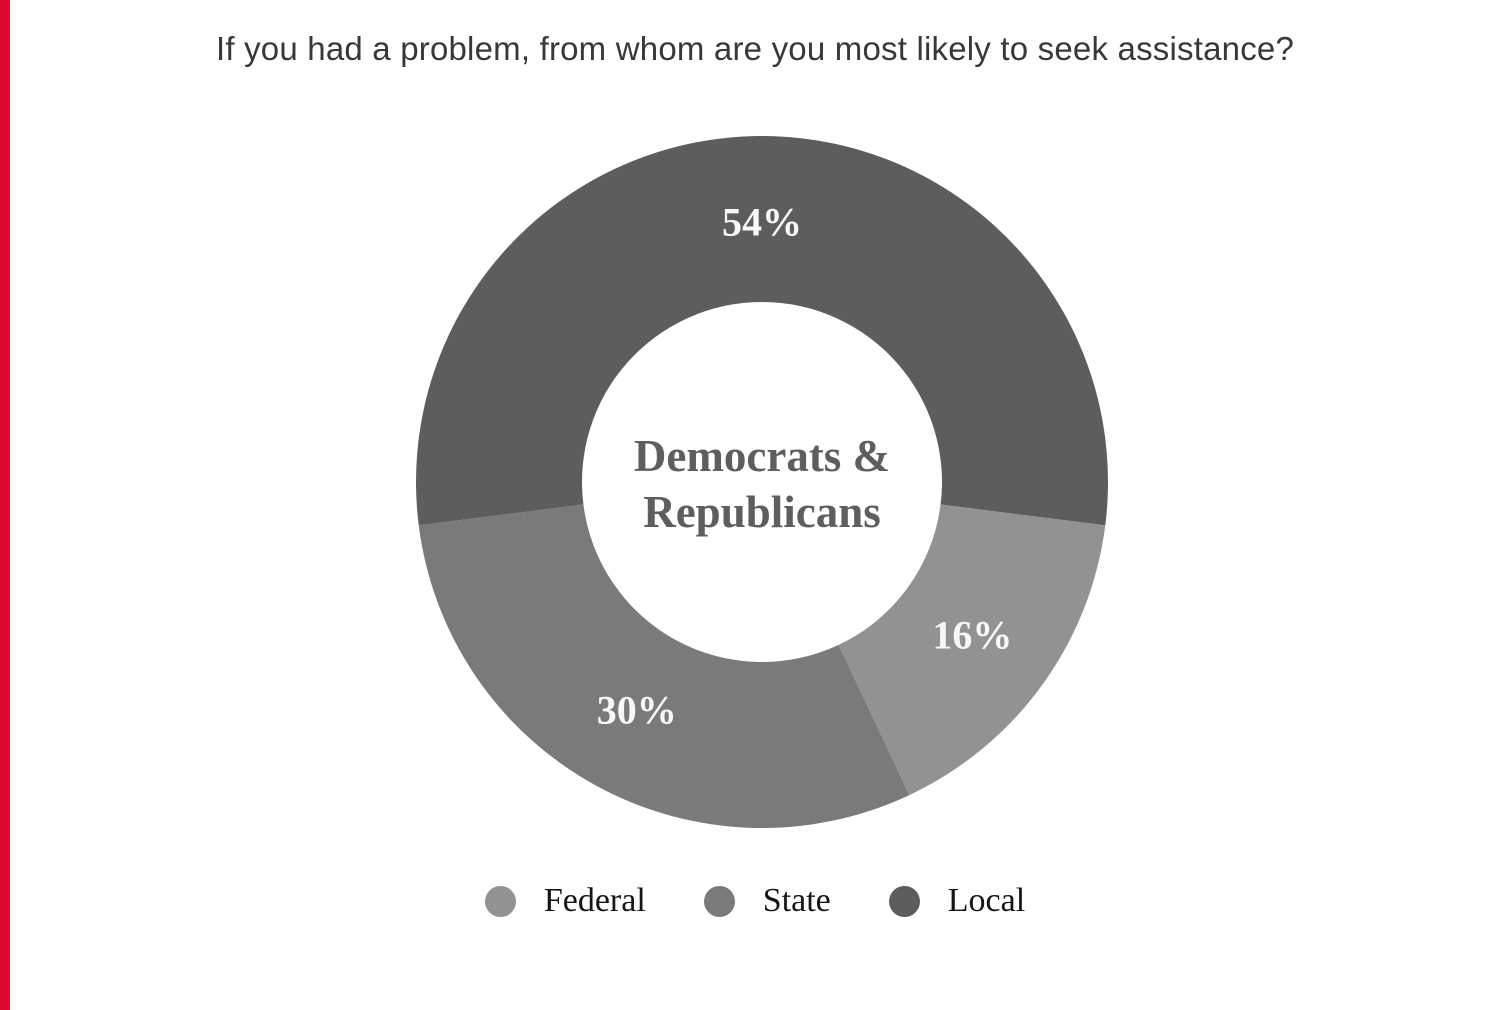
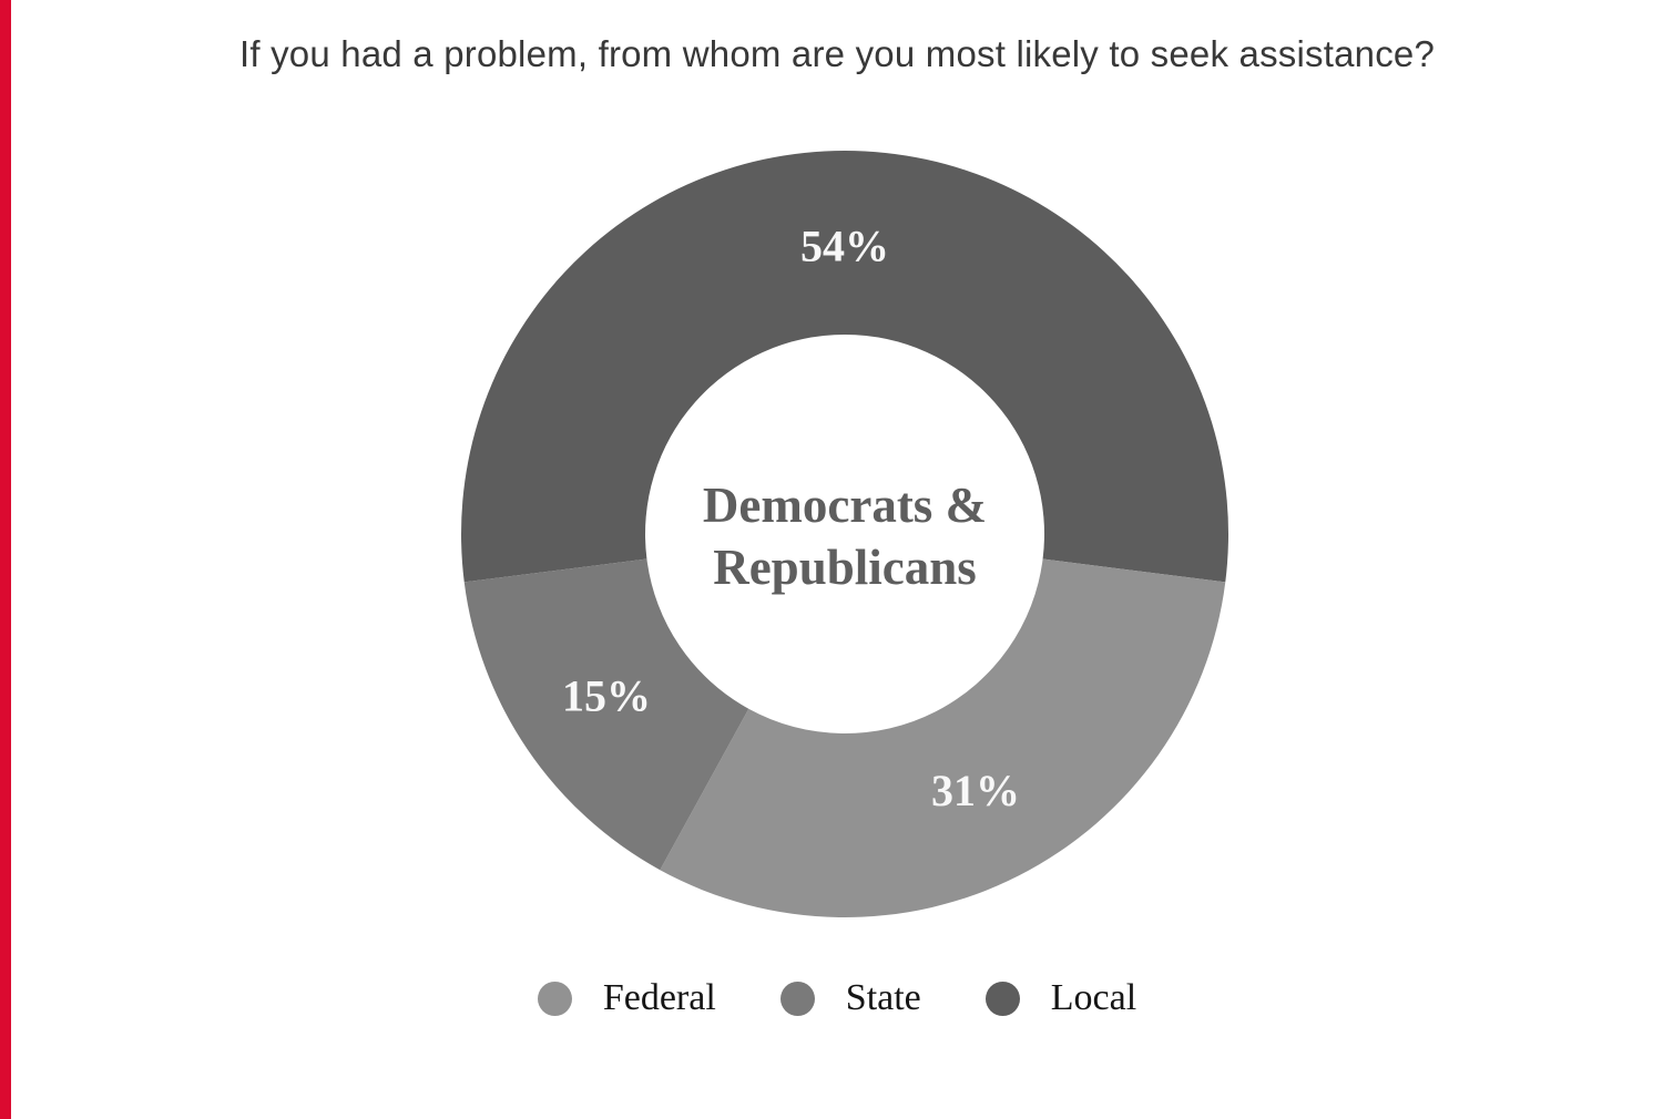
Federal: 16% -> 31%
State: 30% -> 15%
